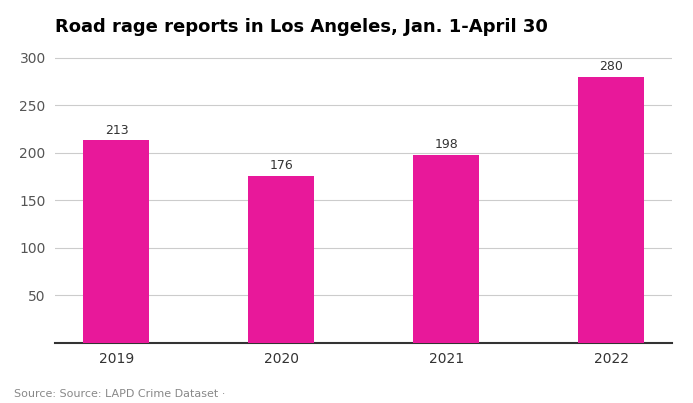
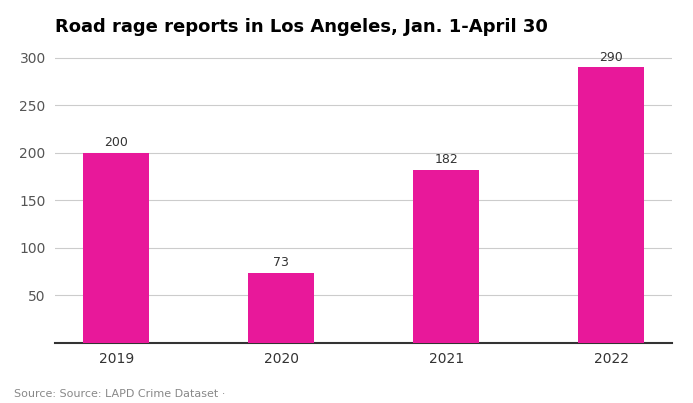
2019: 213 -> 200
2020: 176 -> 73
2021: 198 -> 182
2022: 280 -> 290
